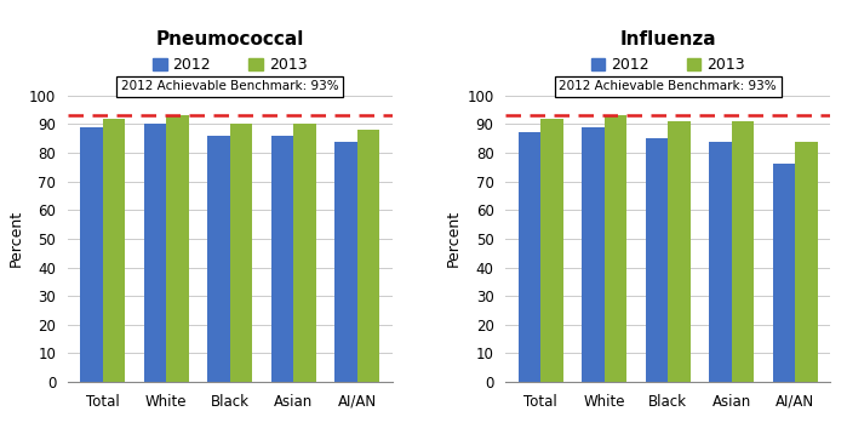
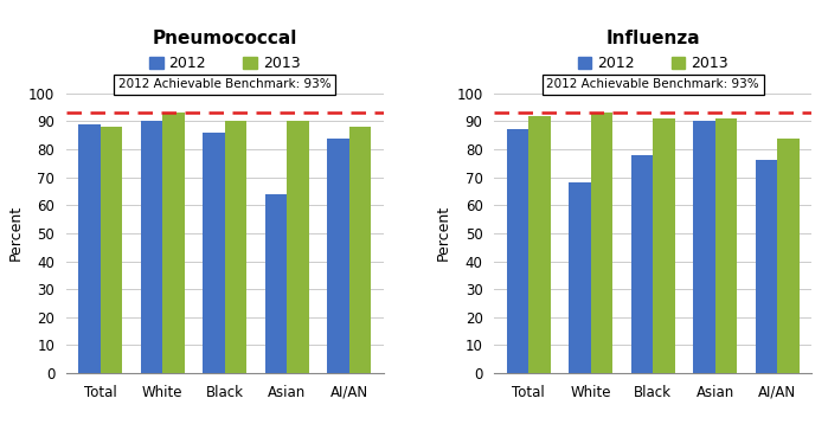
Pneumococcal/2013/Total: 92 -> 88
Pneumococcal/2012/Asian: 86 -> 64
Influenza/2012/White: 89 -> 68
Influenza/2012/Black: 85 -> 78
Influenza/2012/Asian: 84 -> 90
